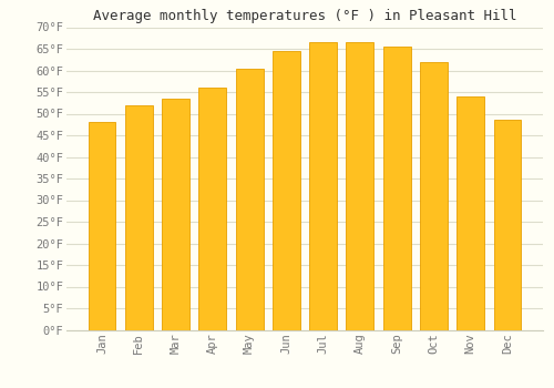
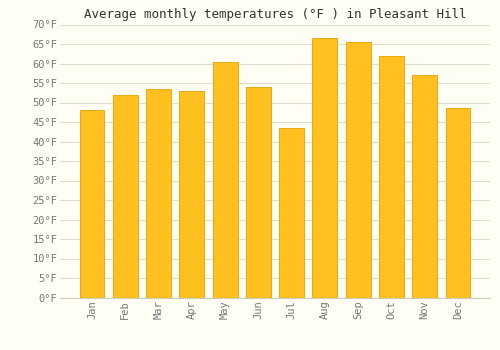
Apr: 56.0°F -> 53.0°F
Jun: 64.5°F -> 54.0°F
Jul: 66.5°F -> 43.5°F
Nov: 54.0°F -> 57.0°F
